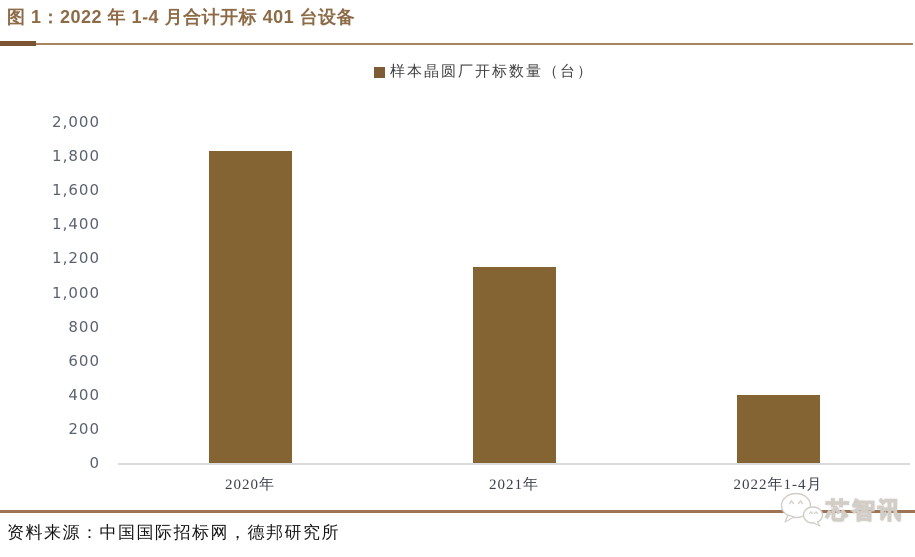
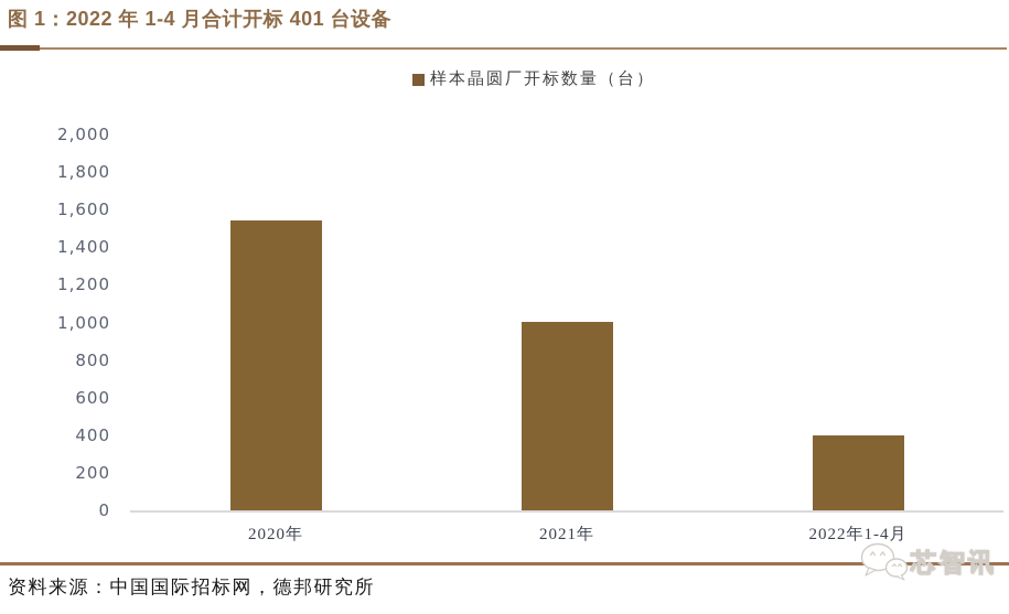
2020年: 1830 -> 1540
2021年: 1150 -> 1000
